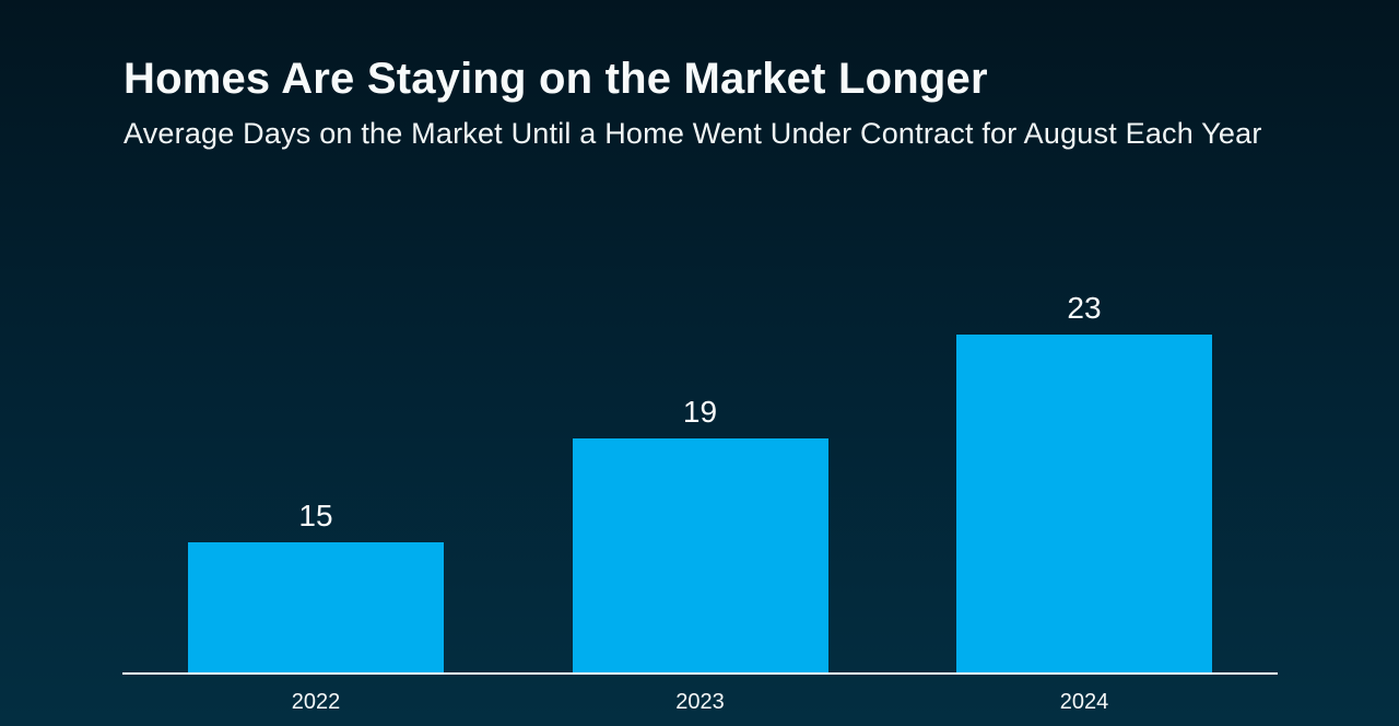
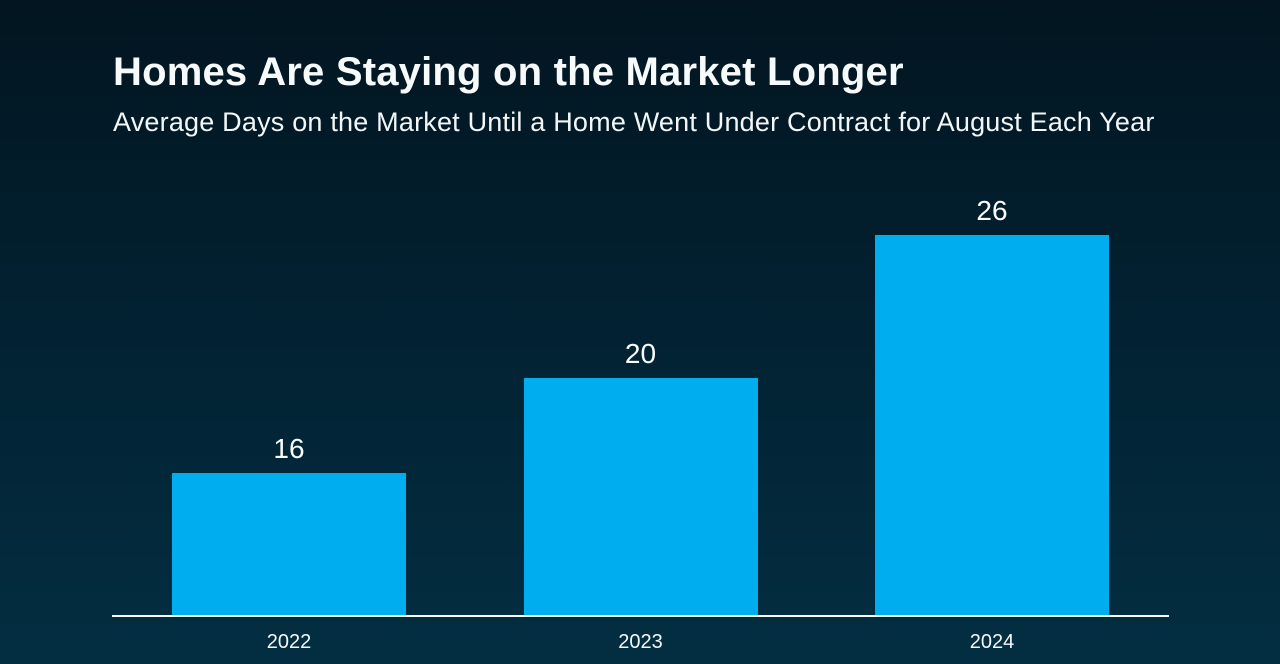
2022: 15 -> 16
2023: 19 -> 20
2024: 23 -> 26
